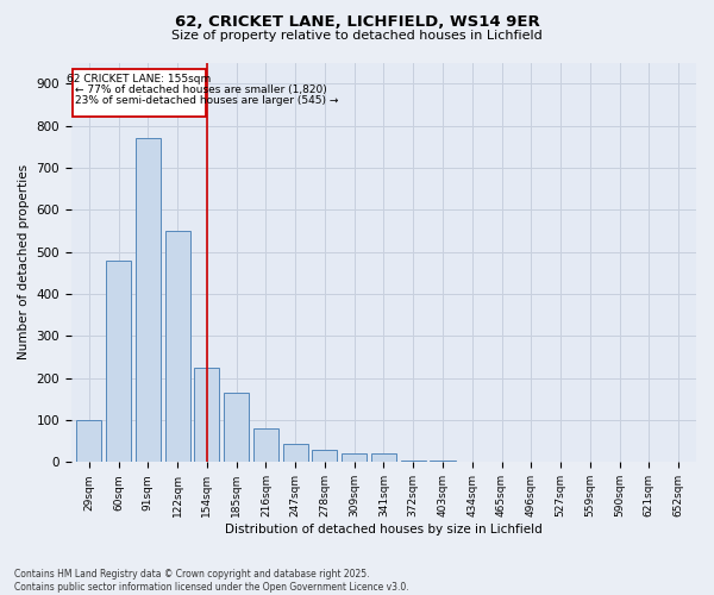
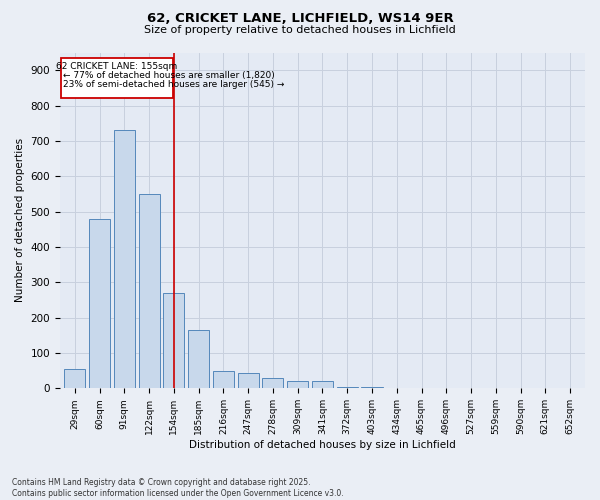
29sqm: 100 -> 55
91sqm: 770 -> 730
154sqm: 225 -> 270
216sqm: 80 -> 50
